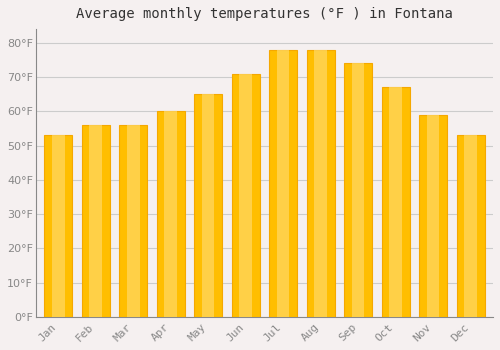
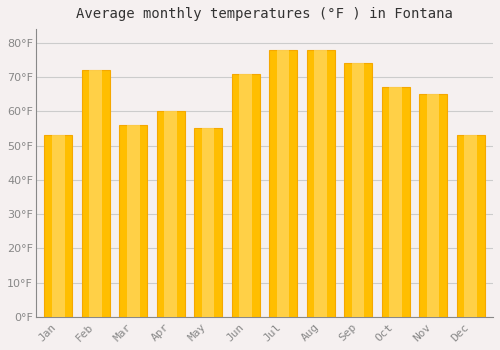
Feb: 56°F -> 72°F
May: 65°F -> 55°F
Nov: 59°F -> 65°F
